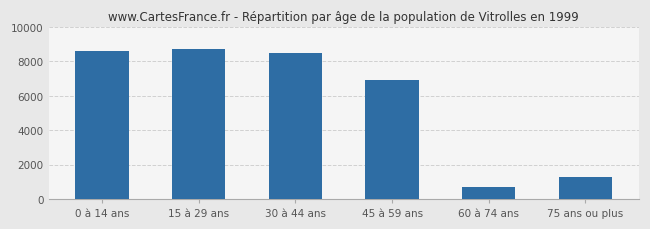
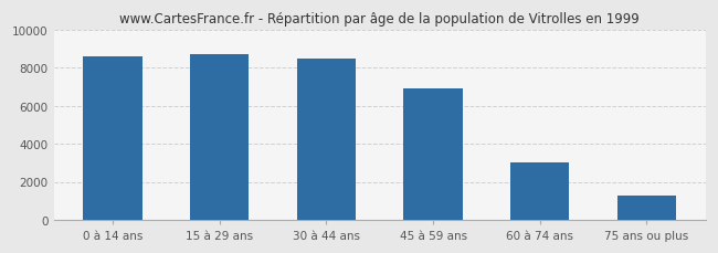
60 à 74 ans: 700 -> 3000
